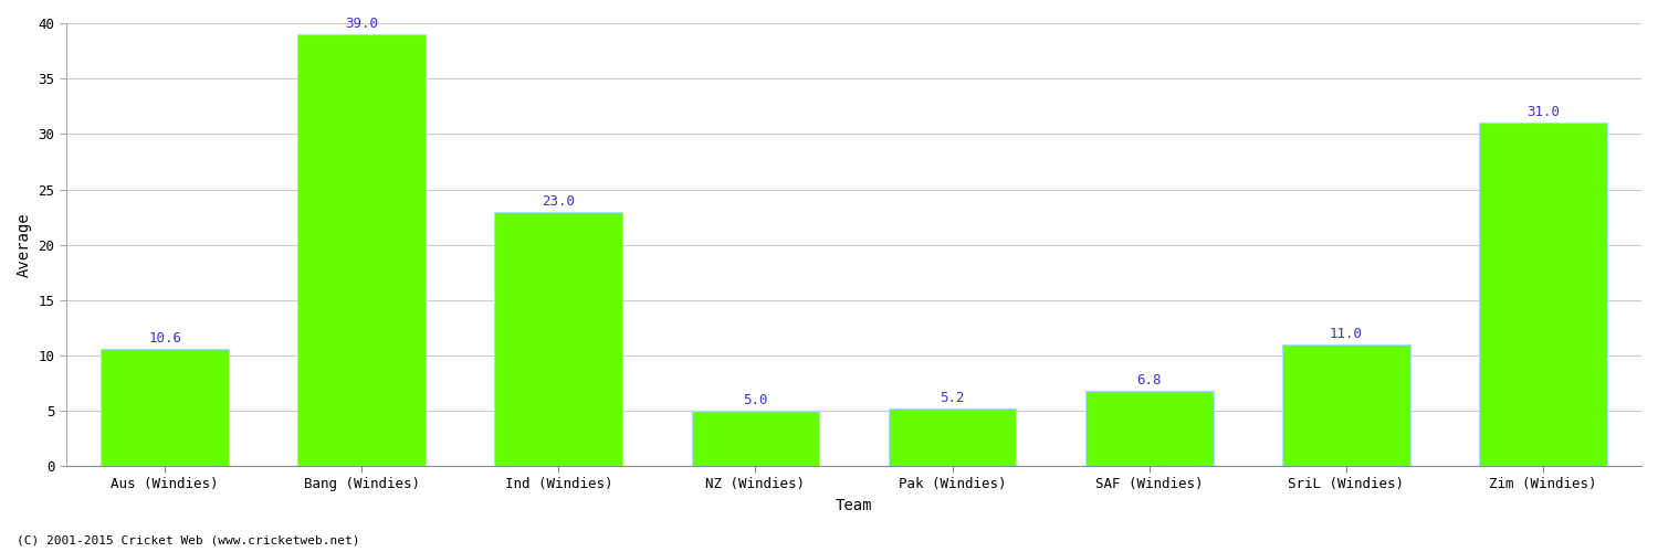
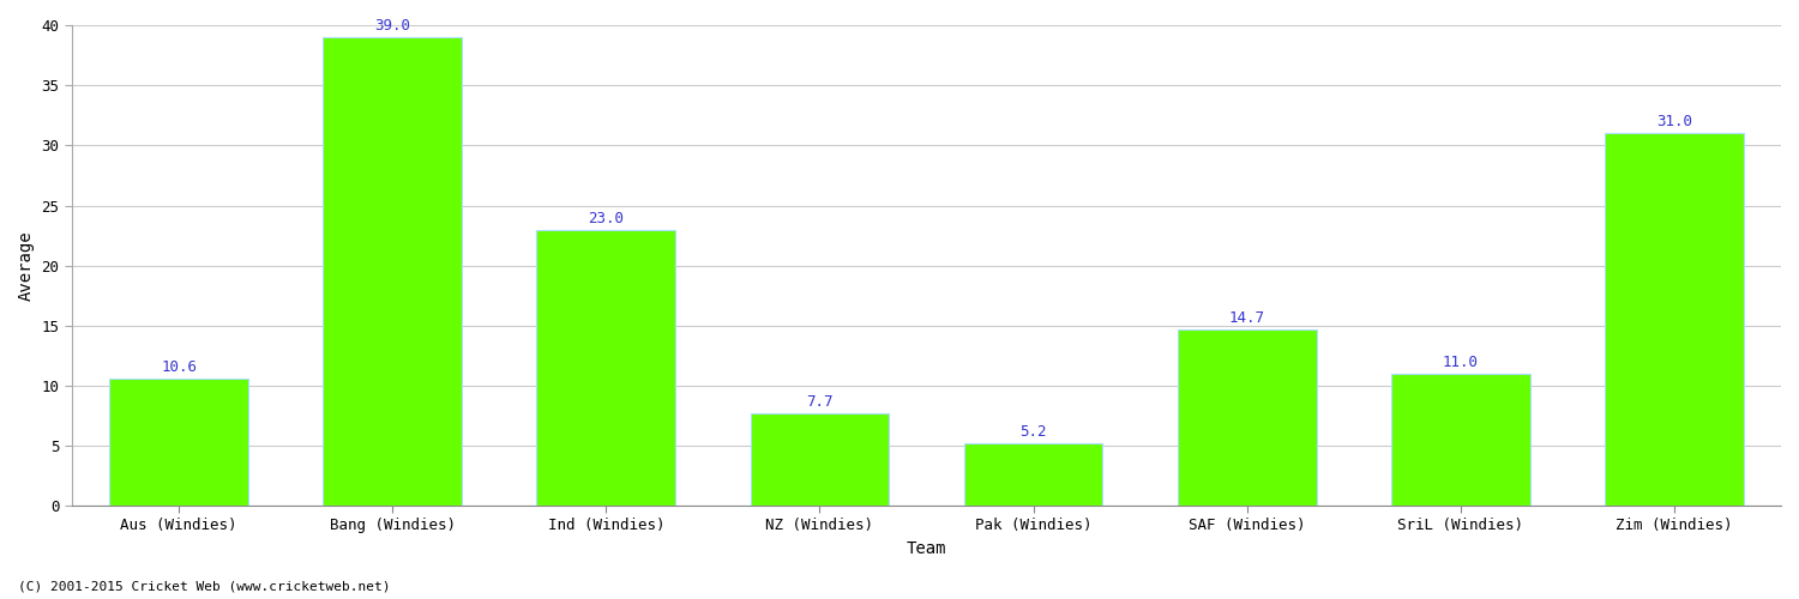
NZ (Windies): 5.0 -> 7.7
SAF (Windies): 6.8 -> 14.7
